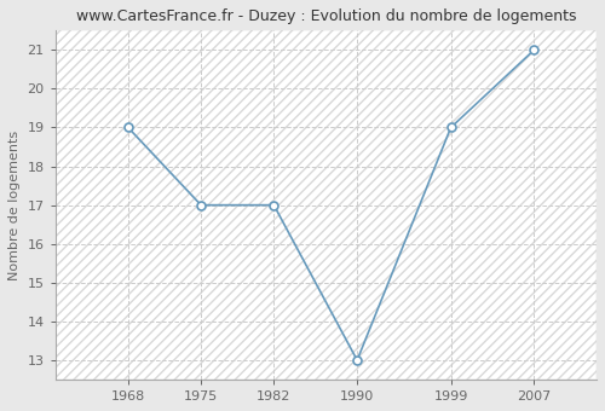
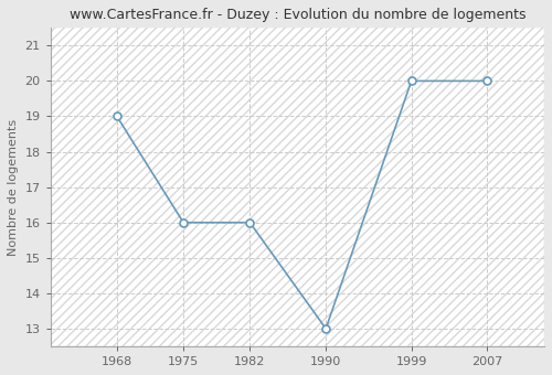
1975: 17 -> 16
1982: 17 -> 16
1999: 19 -> 20
2007: 21 -> 20
